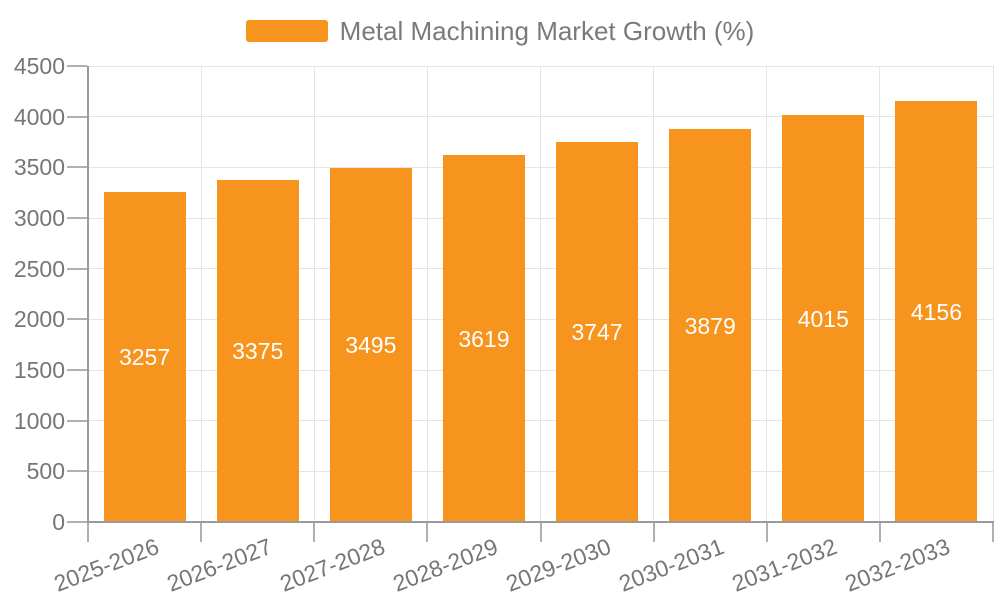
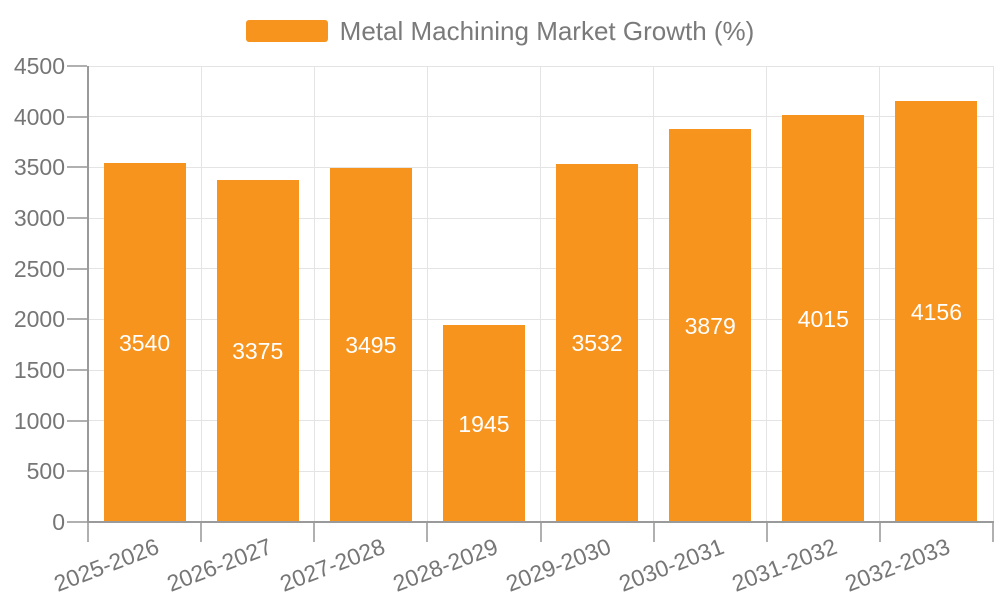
2025-2026: 3257 -> 3540
2028-2029: 3619 -> 1945
2029-2030: 3747 -> 3532
